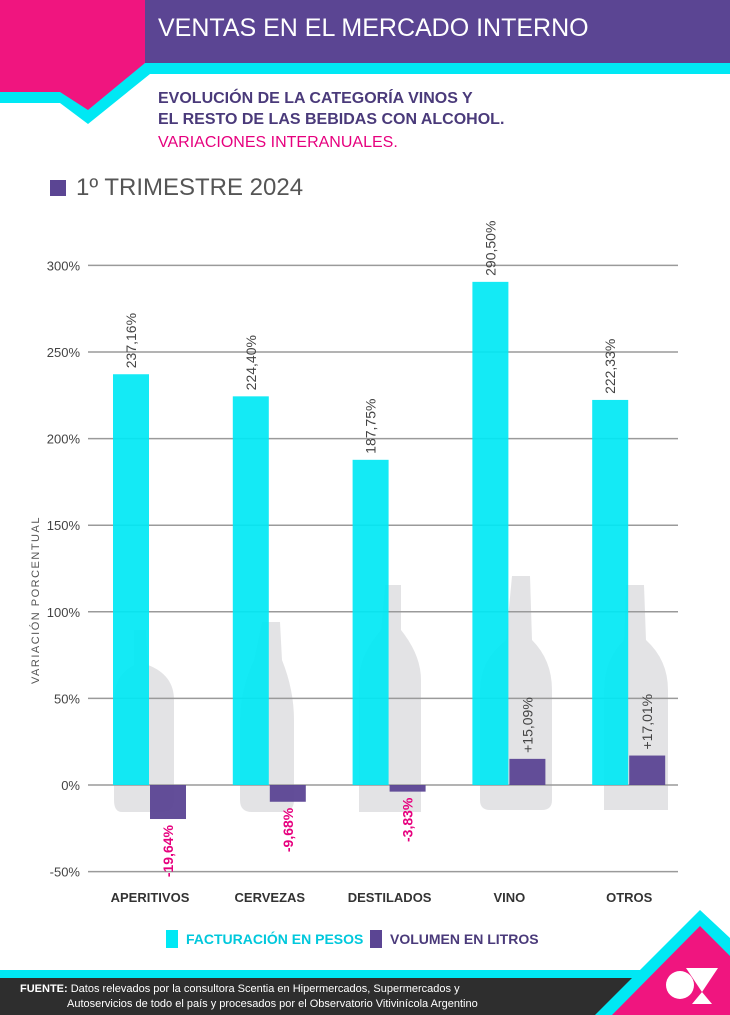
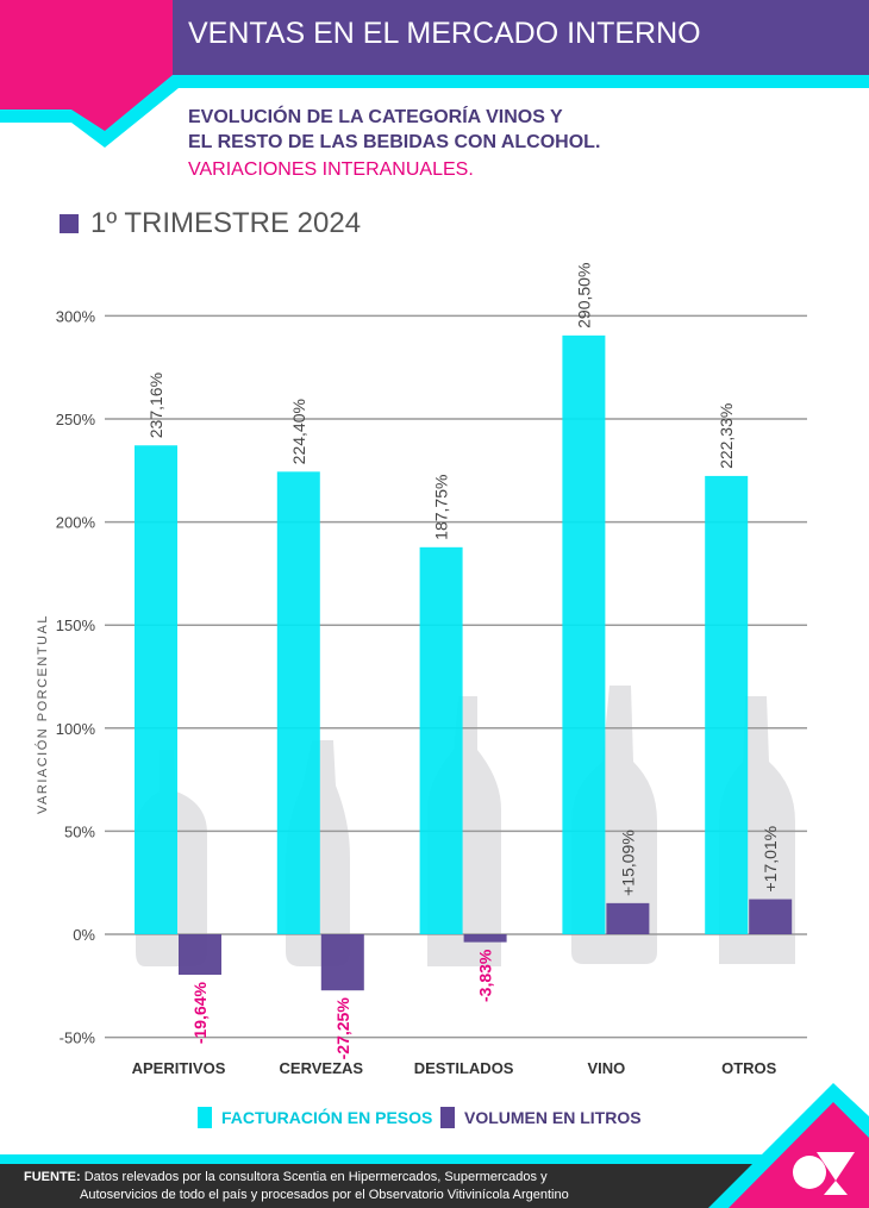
VOLUMEN EN LITROS/CERVEZAS: -9,68% -> -27,25%
